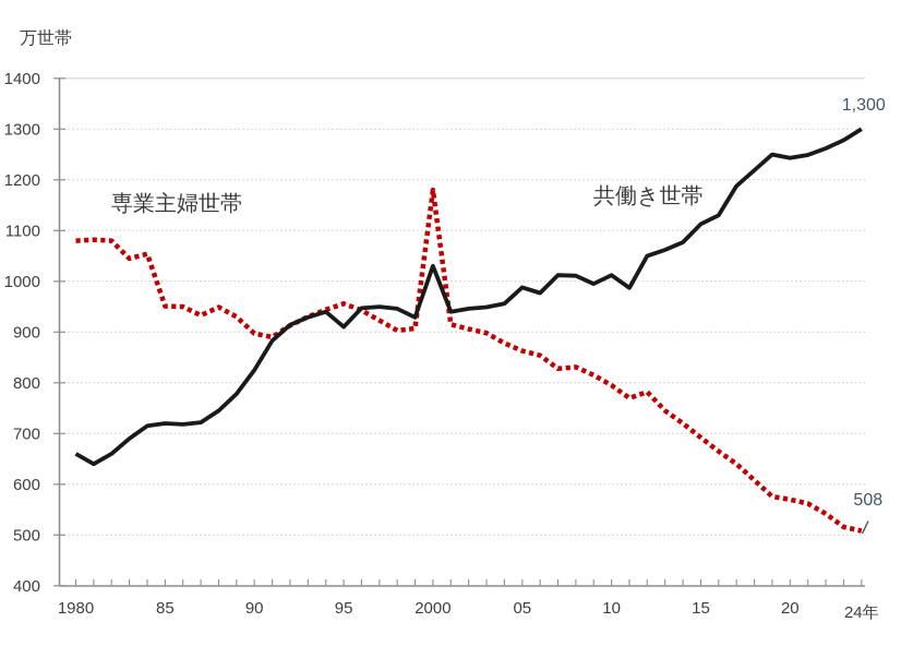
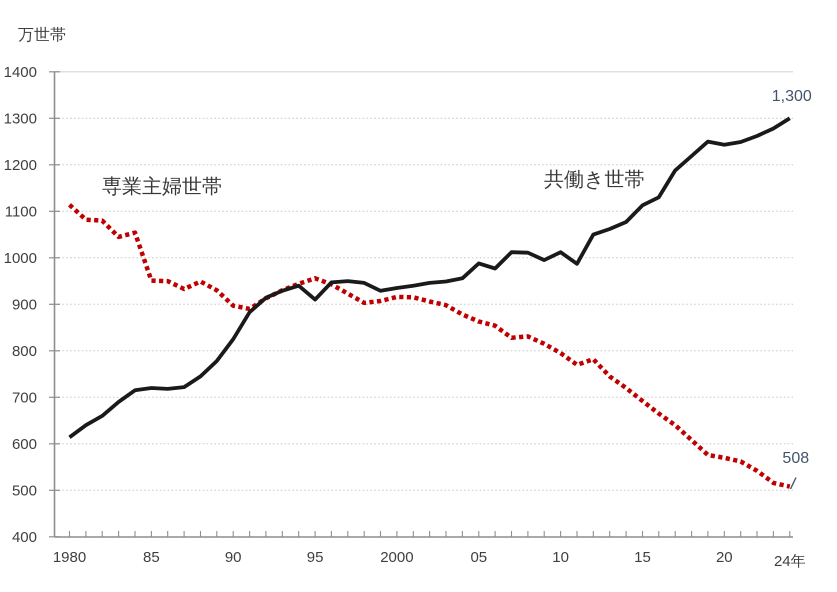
専業主婦世帯/1980: 1080 -> 1110
共働き世帯/1980: 660 -> 610
専業主婦世帯/2000: 1180 -> 920
共働き世帯/2000: 1030 -> 940
